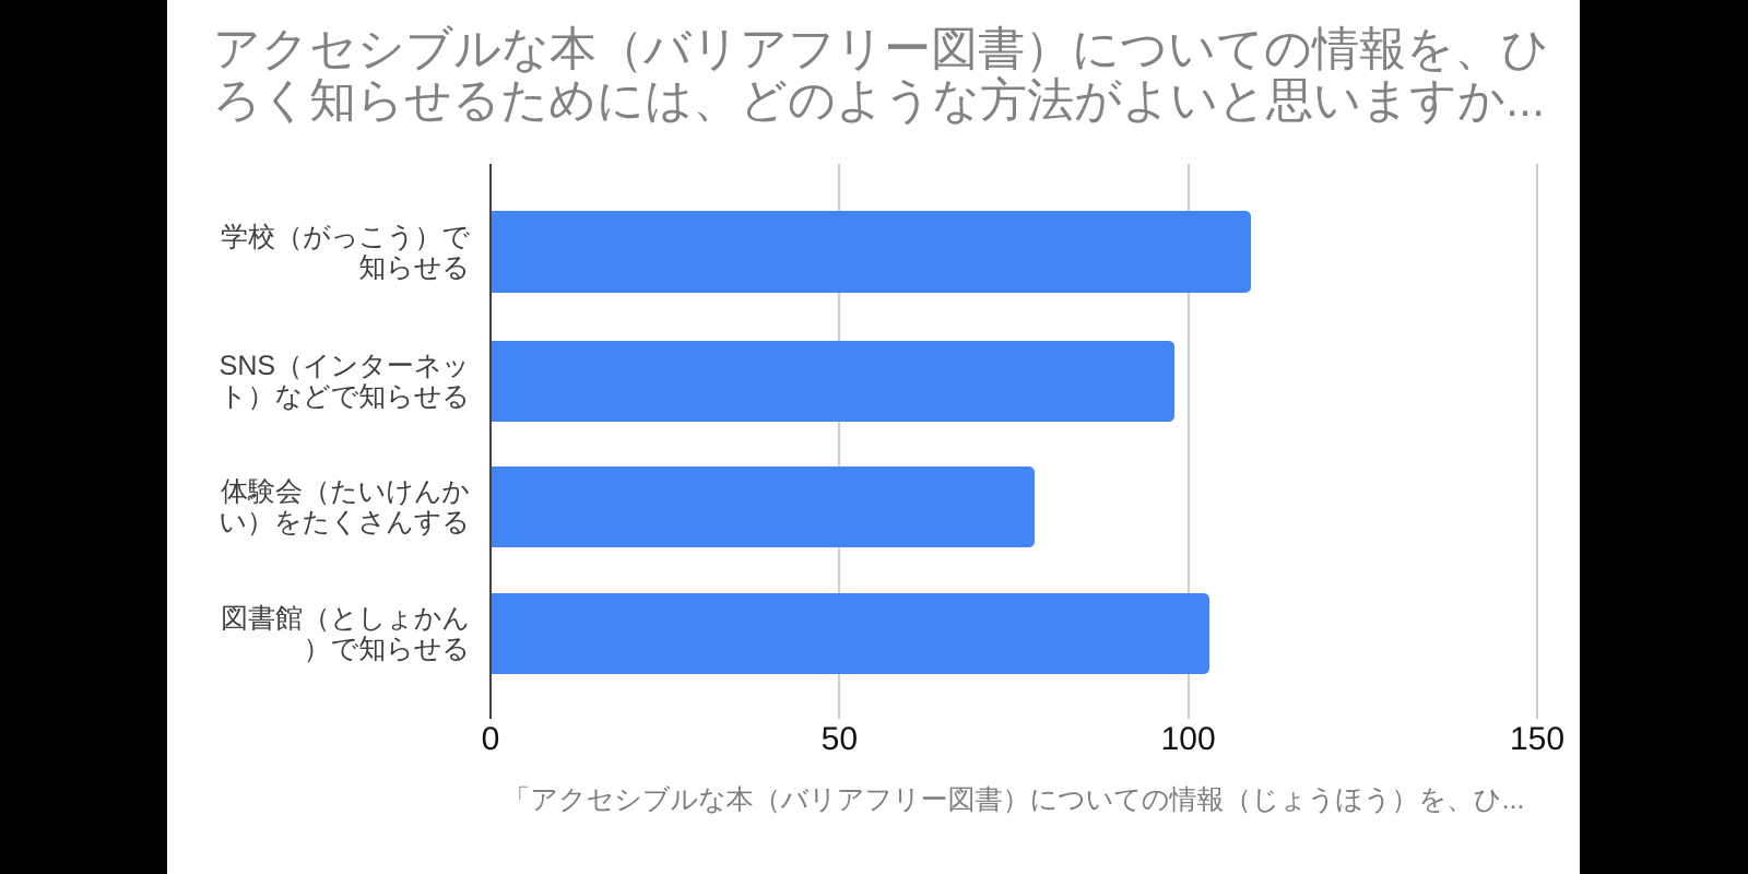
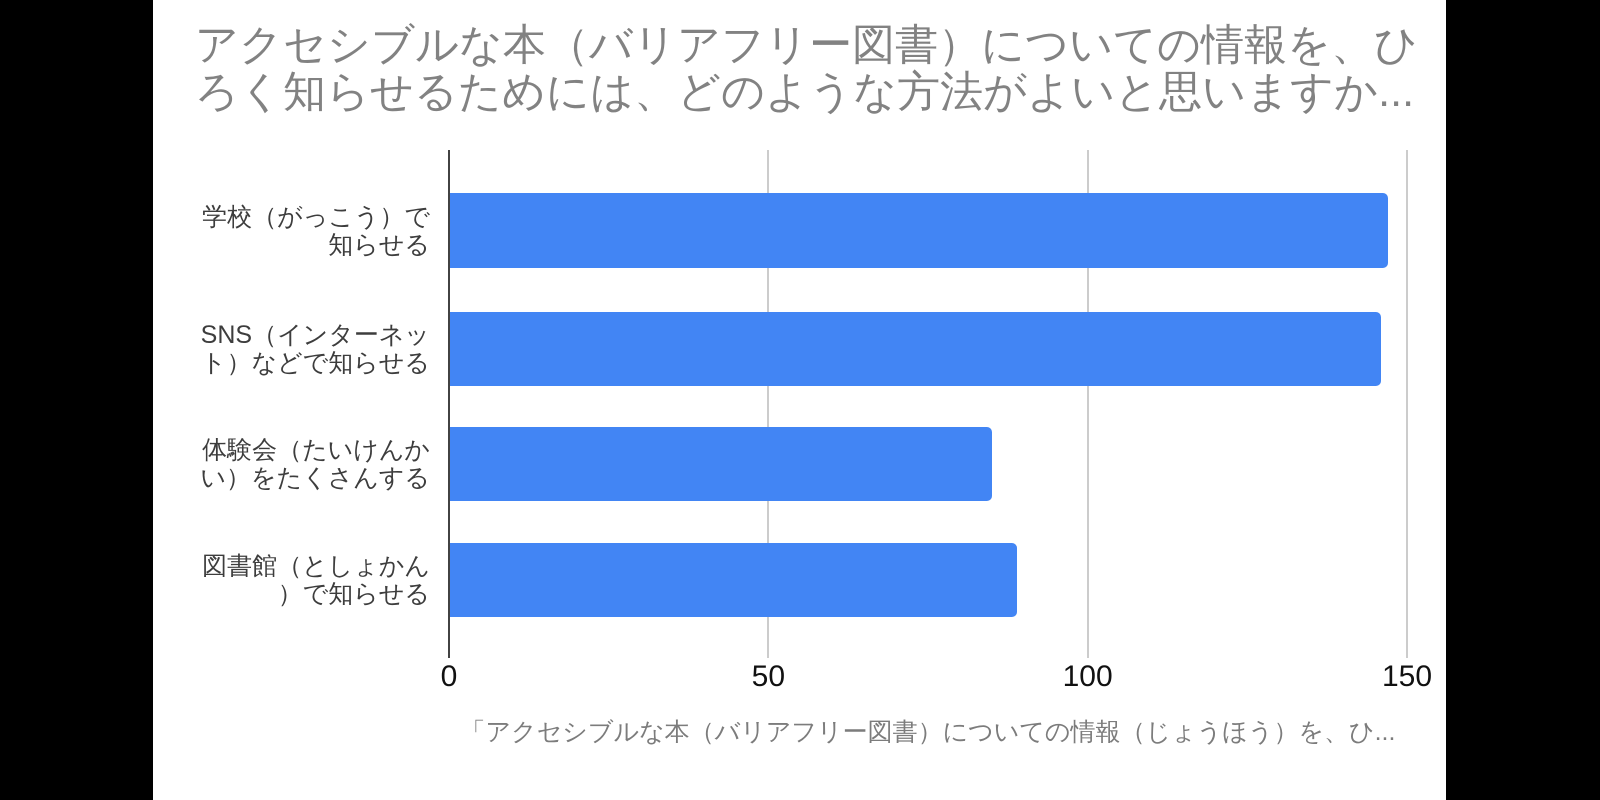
学校（がっこう）で知らせる: 109 -> 147
SNS（インターネット）などで知らせる: 98 -> 146
体験会（たいけんかい）をたくさんする: 78 -> 85
図書館（としょかん）で知らせる: 103 -> 89
